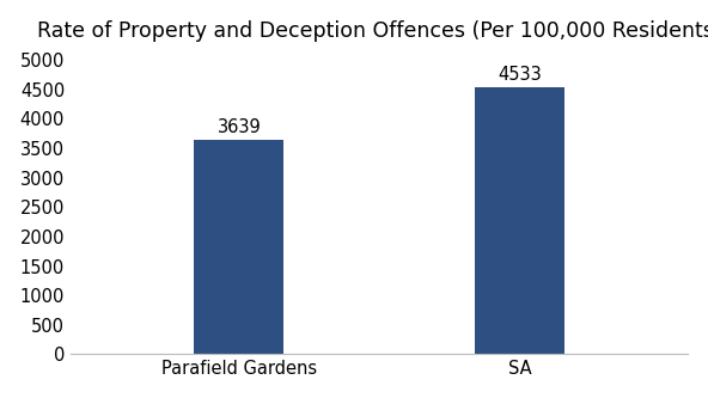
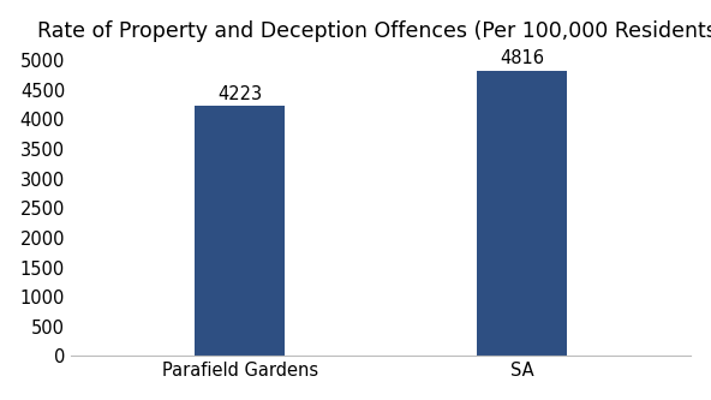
Parafield Gardens: 3639 -> 4223
SA: 4533 -> 4816
